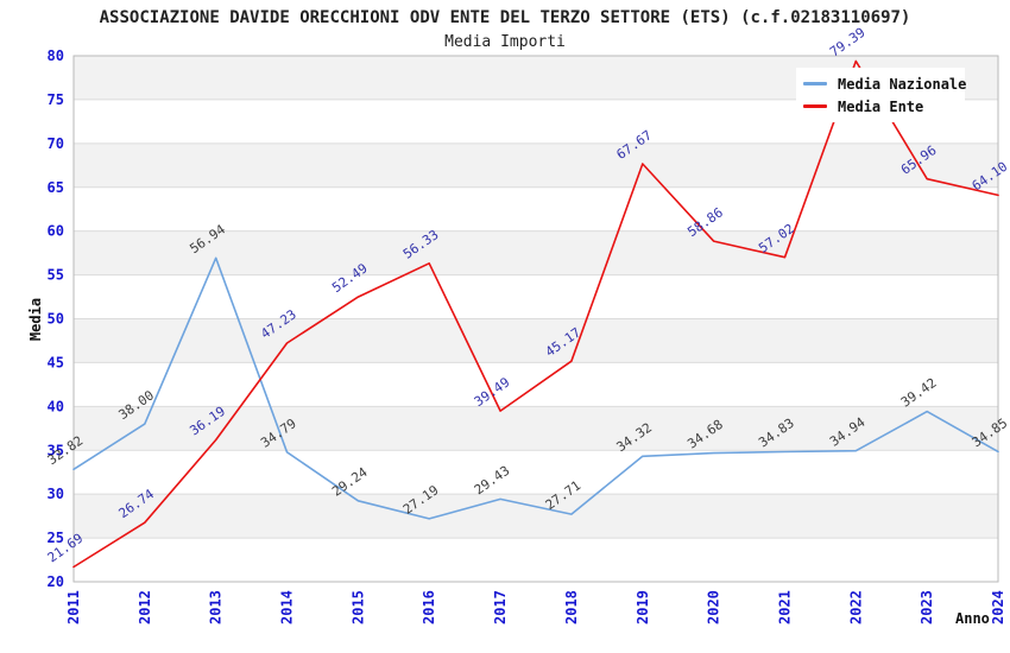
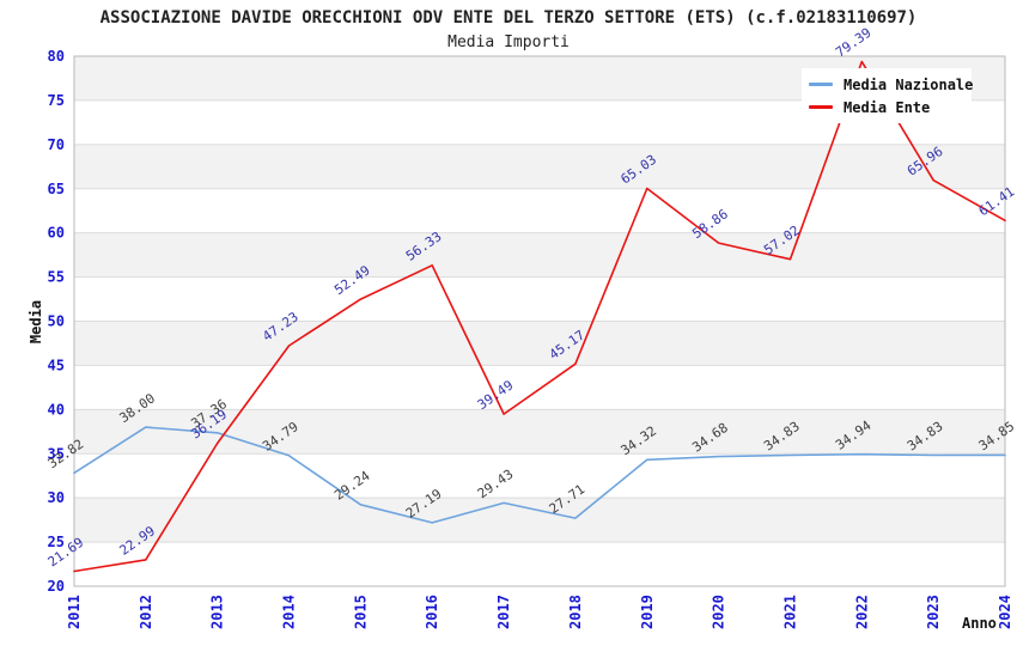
Media Ente/2012: 26.74 -> 22.99
Media Nazionale/2013: 56.94 -> 37.36
Media Ente/2019: 67.67 -> 65.03
Media Nazionale/2023: 39.42 -> 34.83
Media Ente/2024: 64.10 -> 61.41
